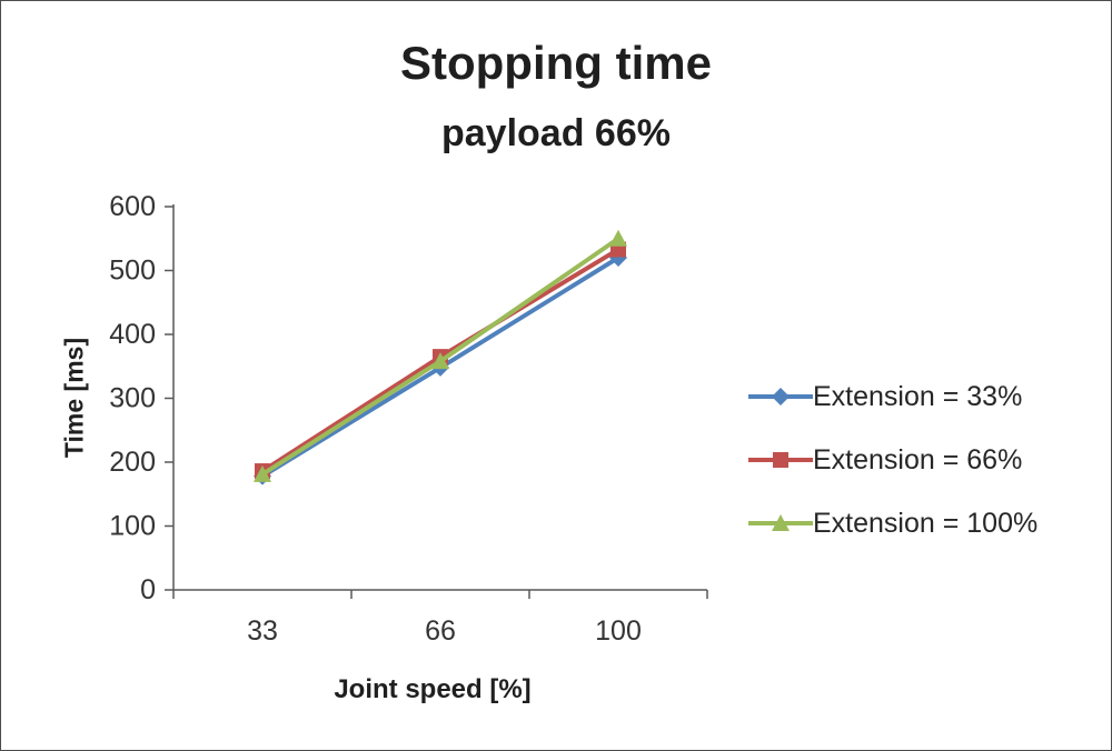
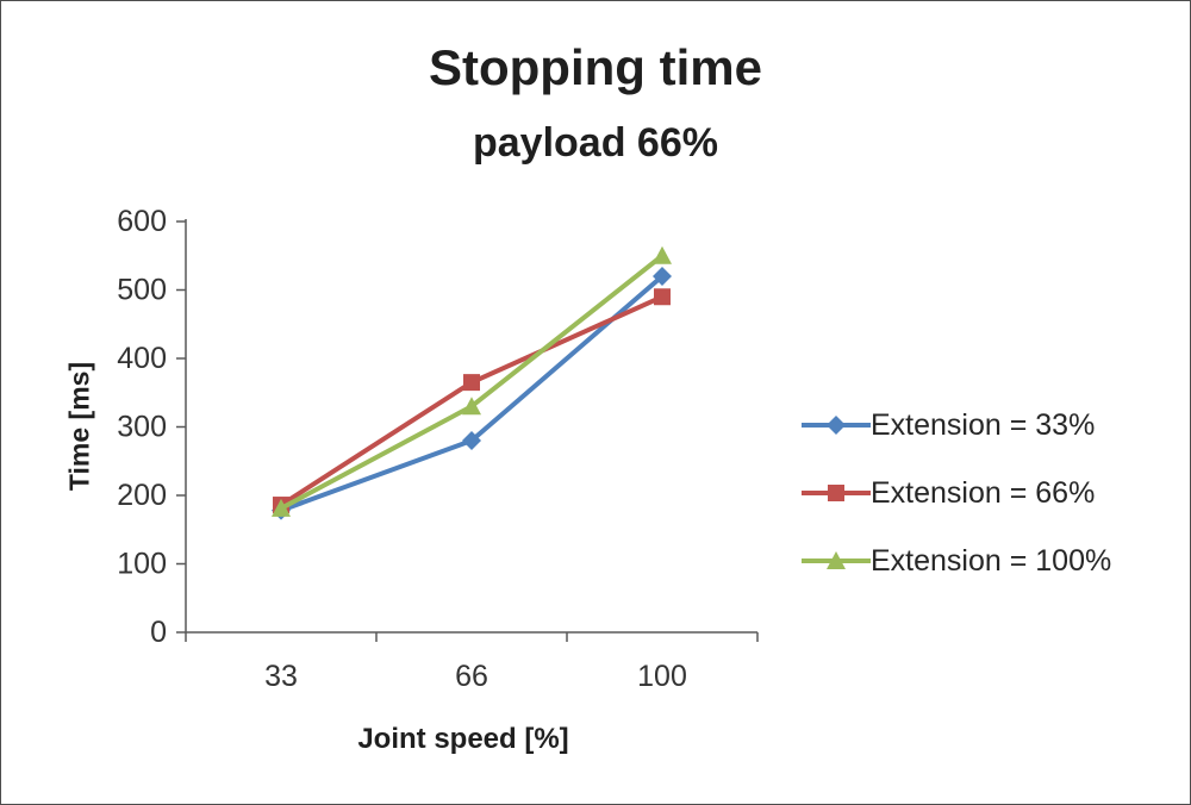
Extension = 33%/66: 350 -> 280
Extension = 100%/66: 360 -> 330
Extension = 66%/100: 530 -> 490
